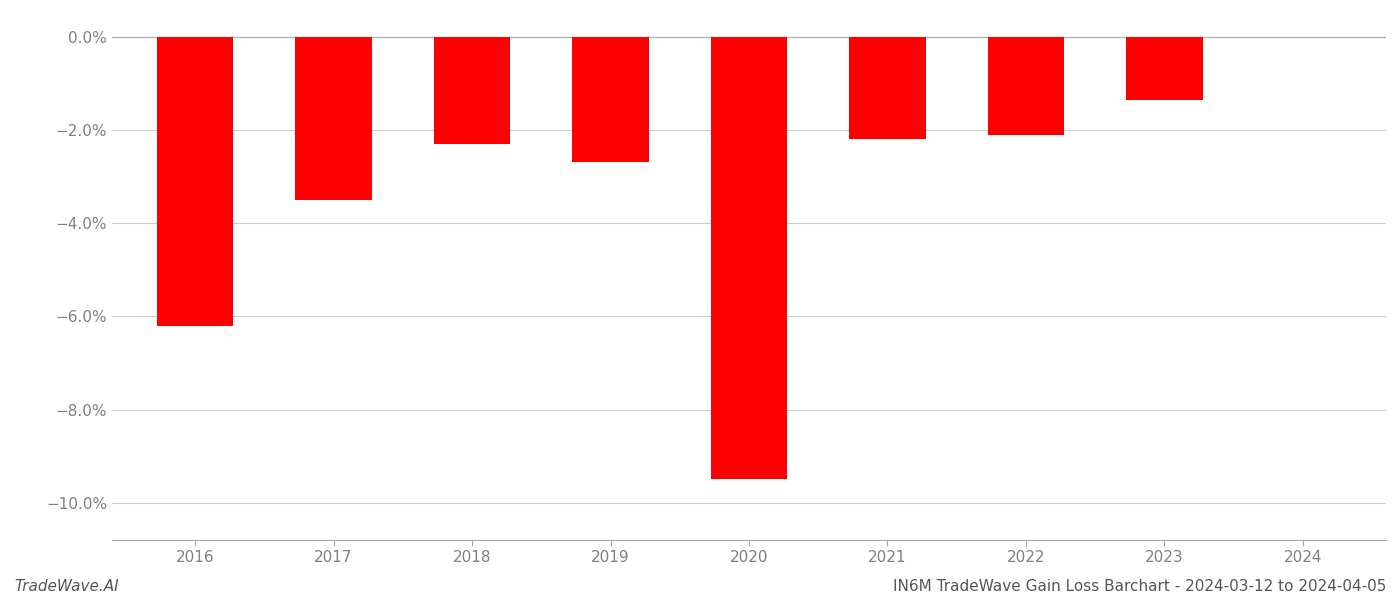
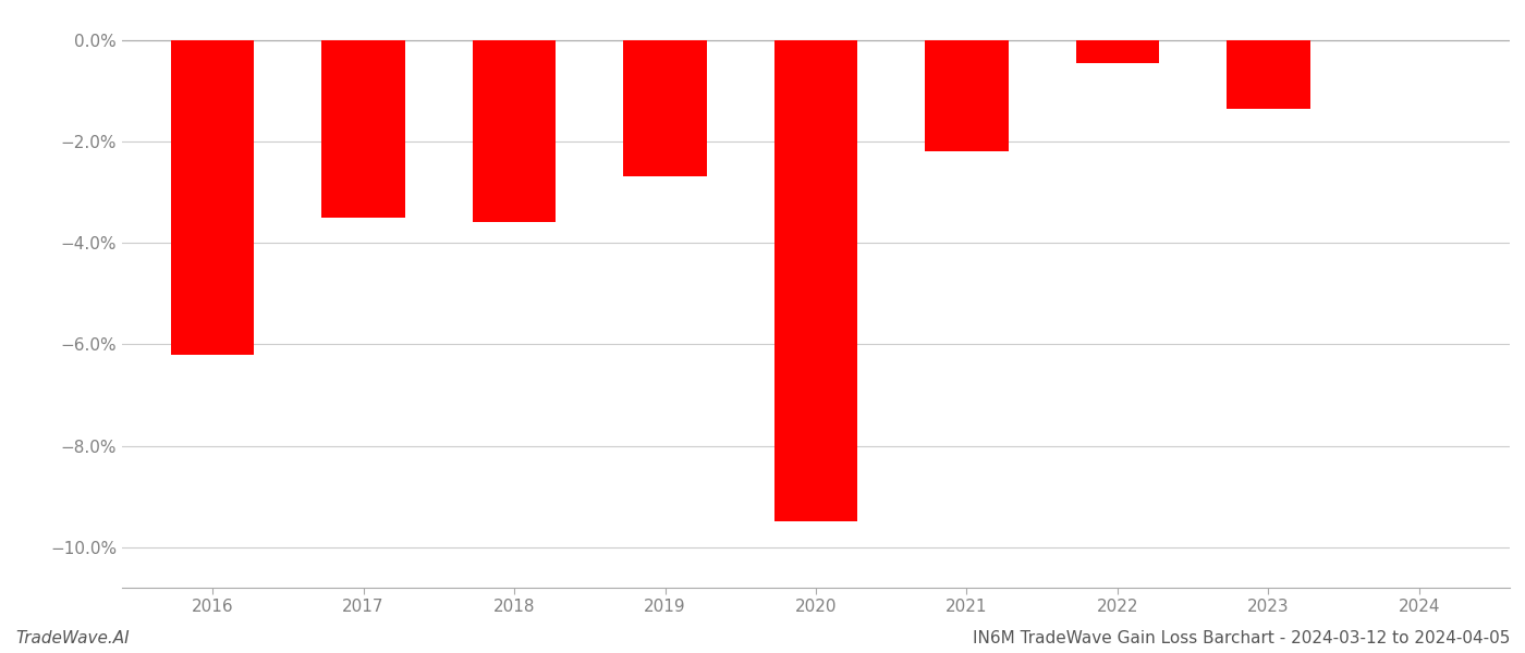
2018: -2.30% -> -3.60%
2022: -2.10% -> -0.45%
